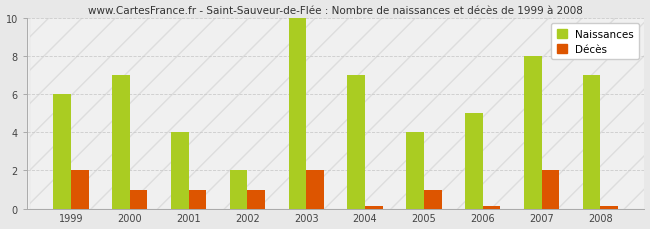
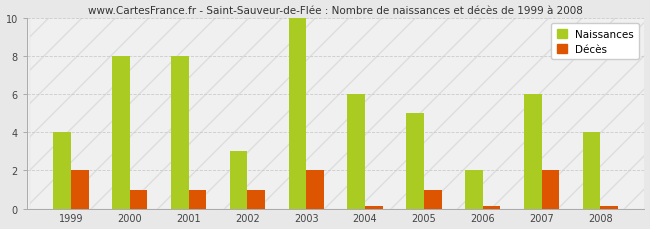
Naissances/1999: 6 -> 4
Naissances/2000: 7 -> 8
Naissances/2001: 4 -> 8
Naissances/2002: 2 -> 3
Naissances/2004: 7 -> 6
Naissances/2005: 4 -> 5
Naissances/2006: 5 -> 2
Naissances/2007: 8 -> 6
Naissances/2008: 7 -> 4
